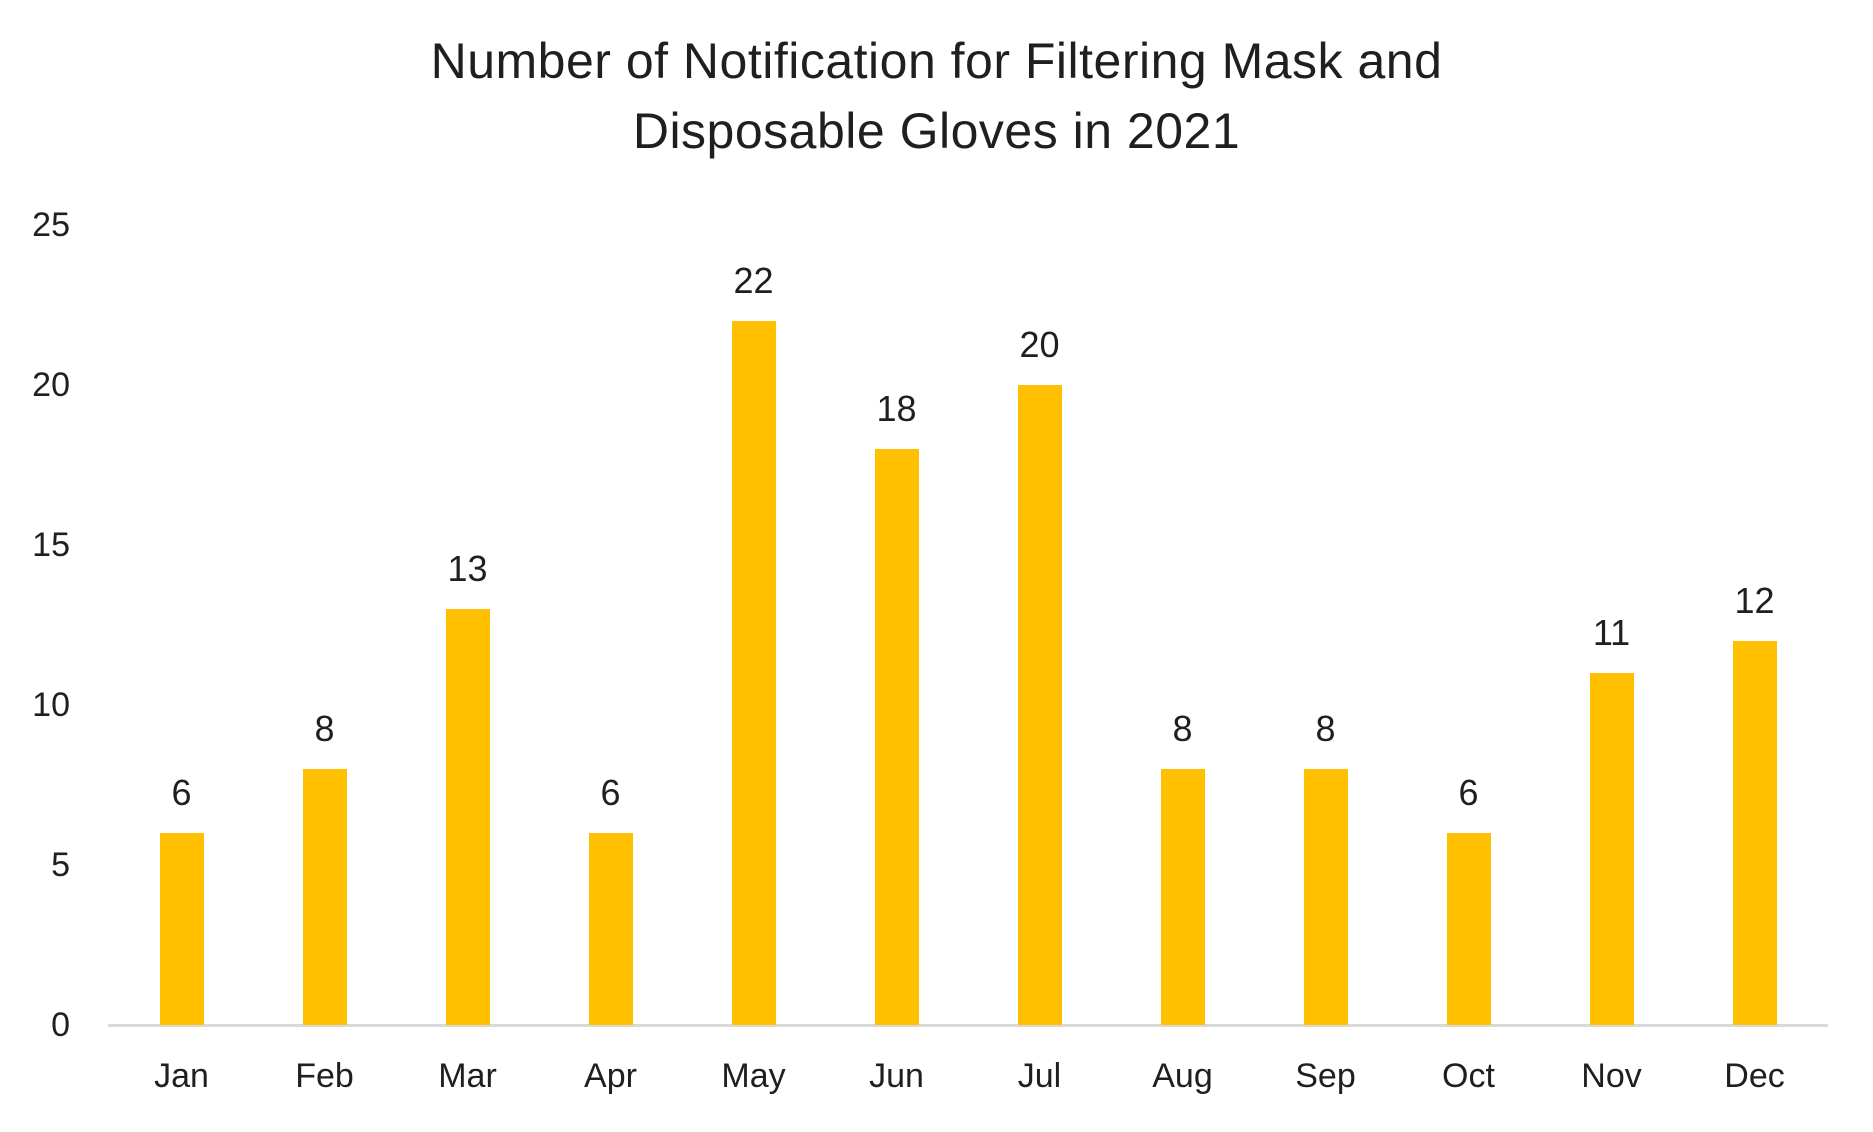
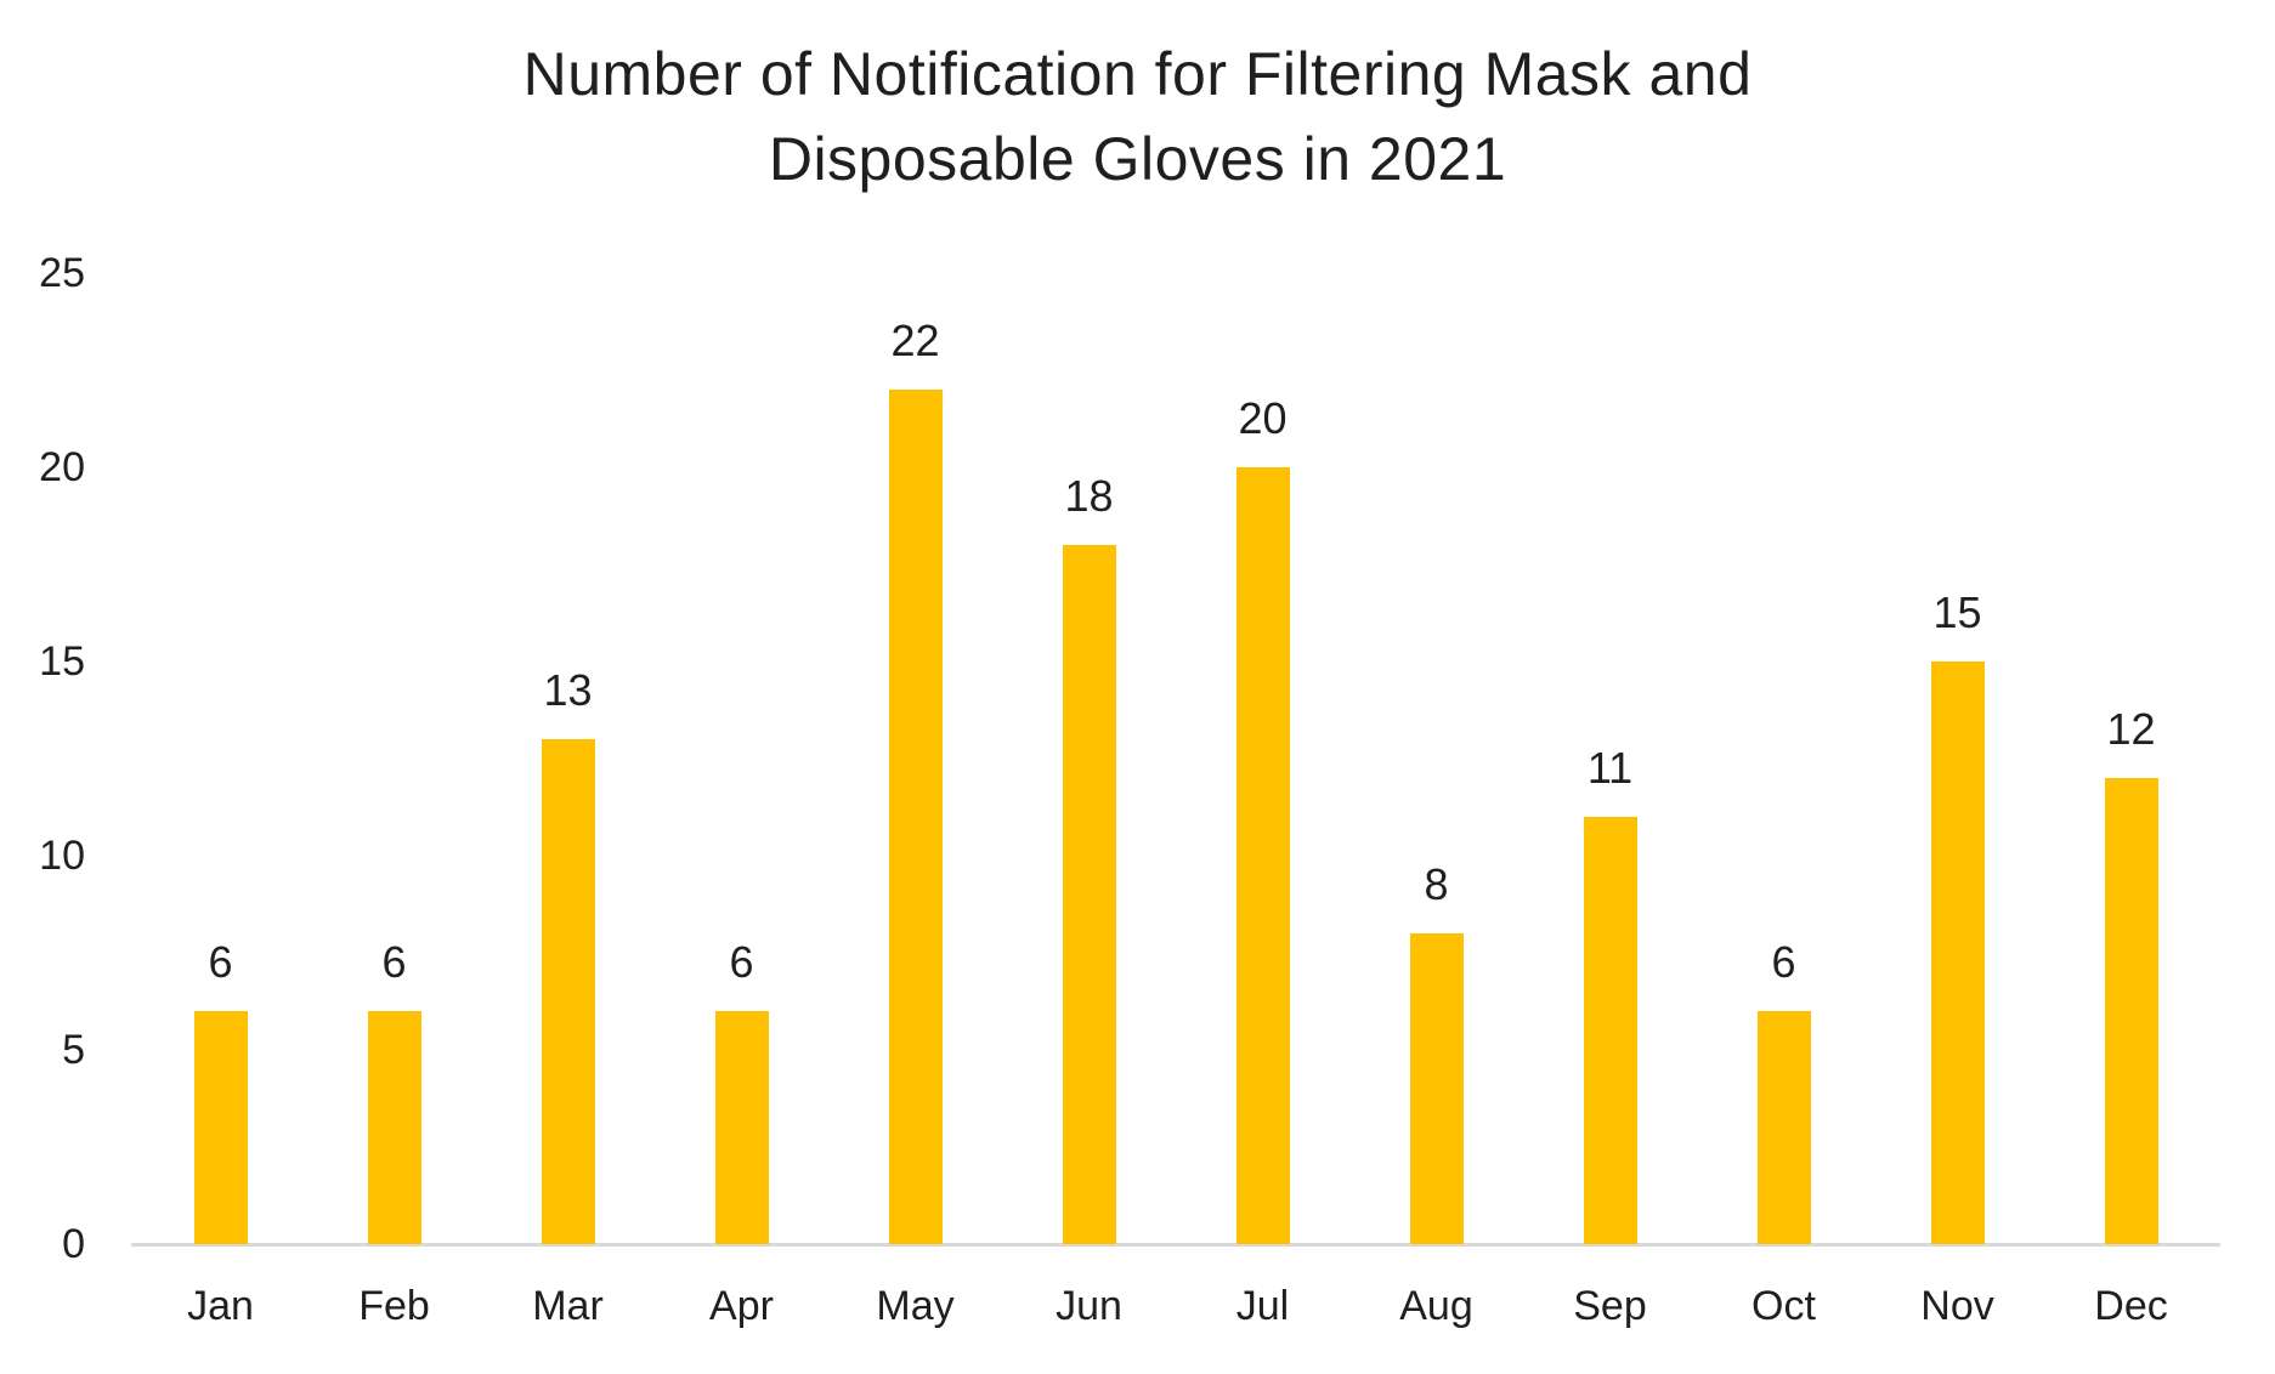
Feb: 8 -> 6
Sep: 8 -> 11
Nov: 11 -> 15
